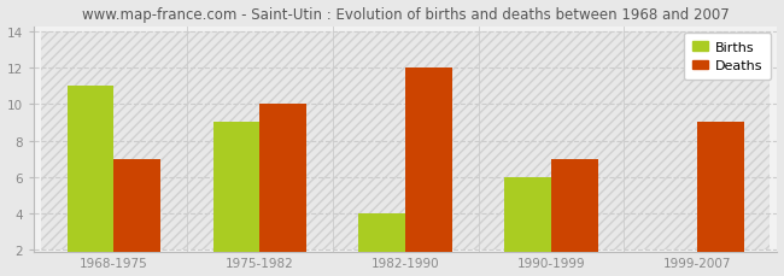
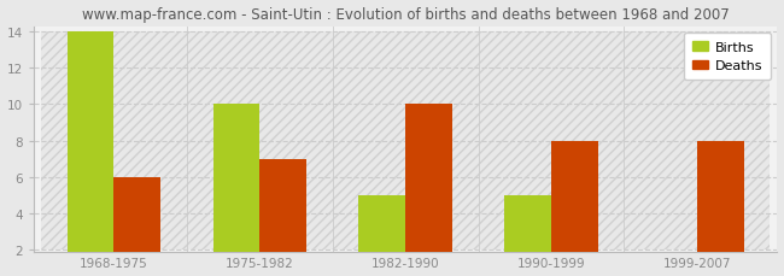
Births/1968-1975: 11 -> 14
Deaths/1968-1975: 7 -> 6
Births/1975-1982: 9 -> 10
Deaths/1975-1982: 10 -> 7
Births/1982-1990: 4 -> 5
Deaths/1982-1990: 12 -> 10
Births/1990-1999: 6 -> 5
Deaths/1990-1999: 7 -> 8
Deaths/1999-2007: 9 -> 8
